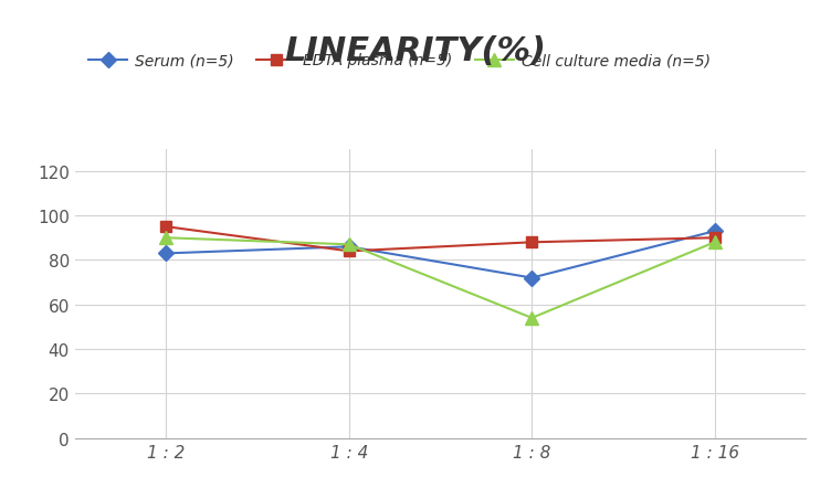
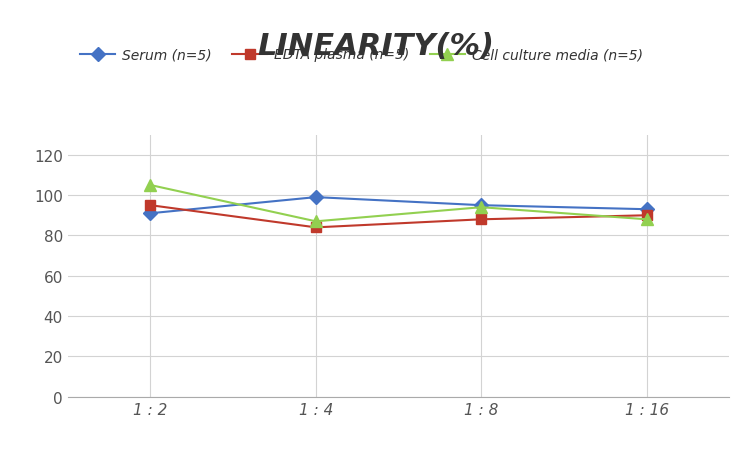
Serum (n=5)/1 : 2: 83 -> 91
Cell culture media (n=5)/1 : 2: 90 -> 105
Serum (n=5)/1 : 4: 86 -> 99
Serum (n=5)/1 : 8: 72 -> 95
Cell culture media (n=5)/1 : 8: 54 -> 94
